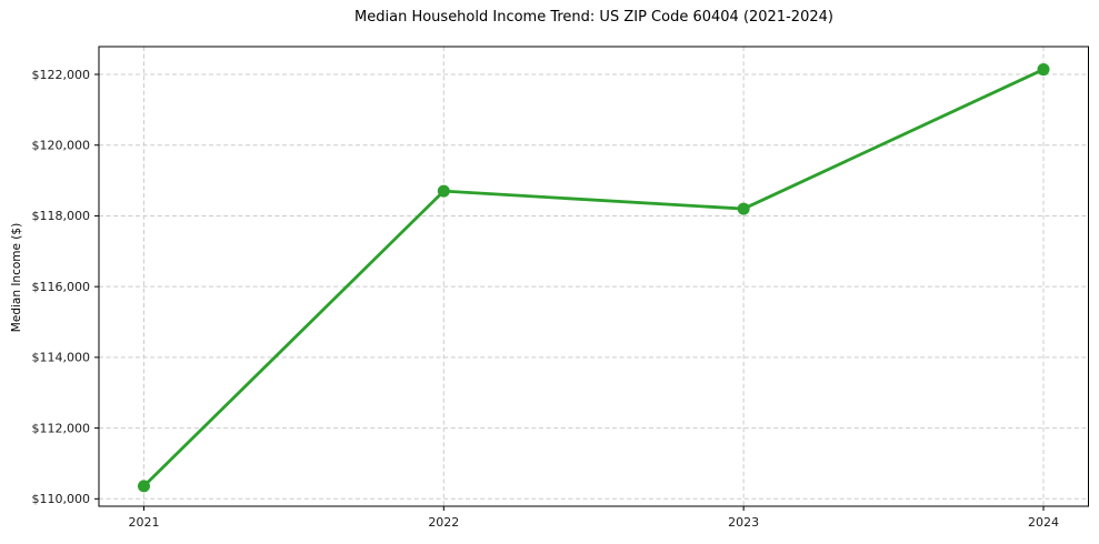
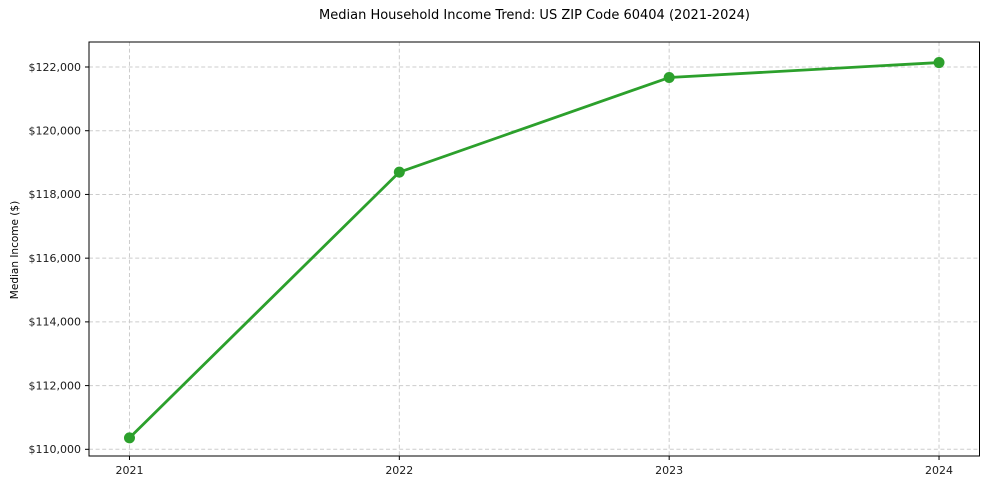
2023: $118200 -> $121700
